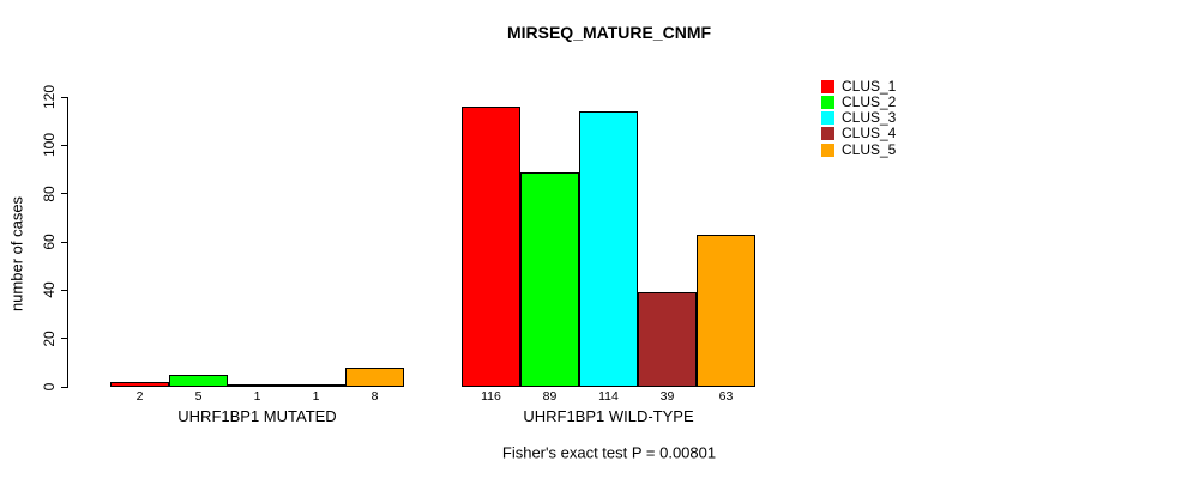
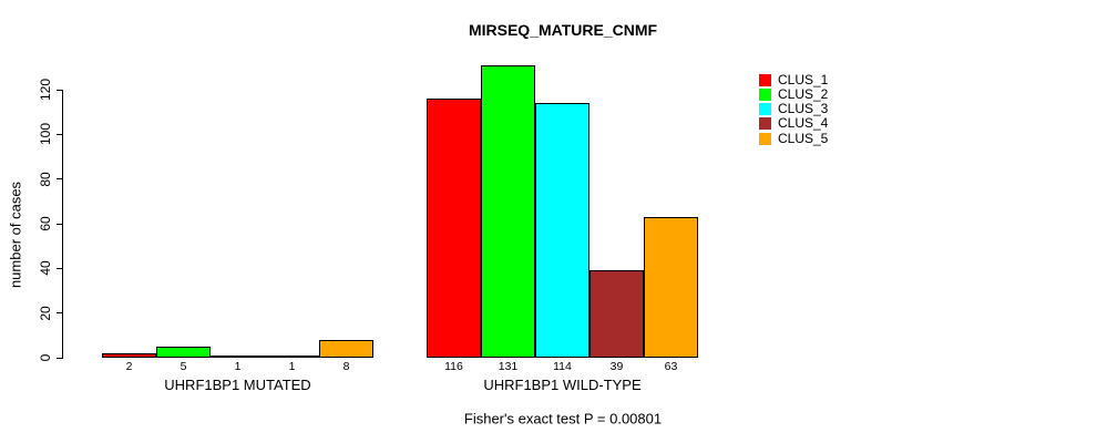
CLUS_2/UHRF1BP1 WILD-TYPE: 89 -> 131
